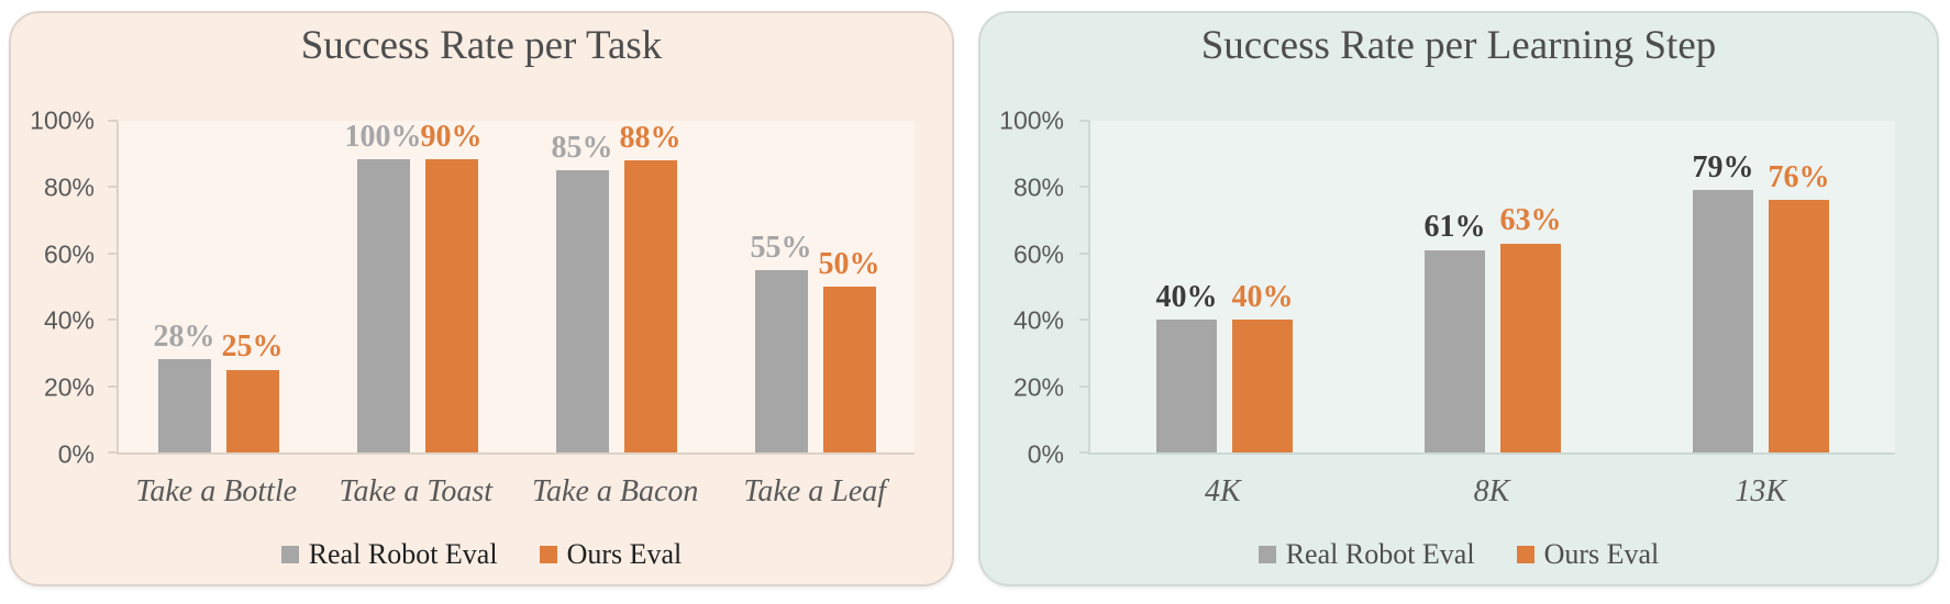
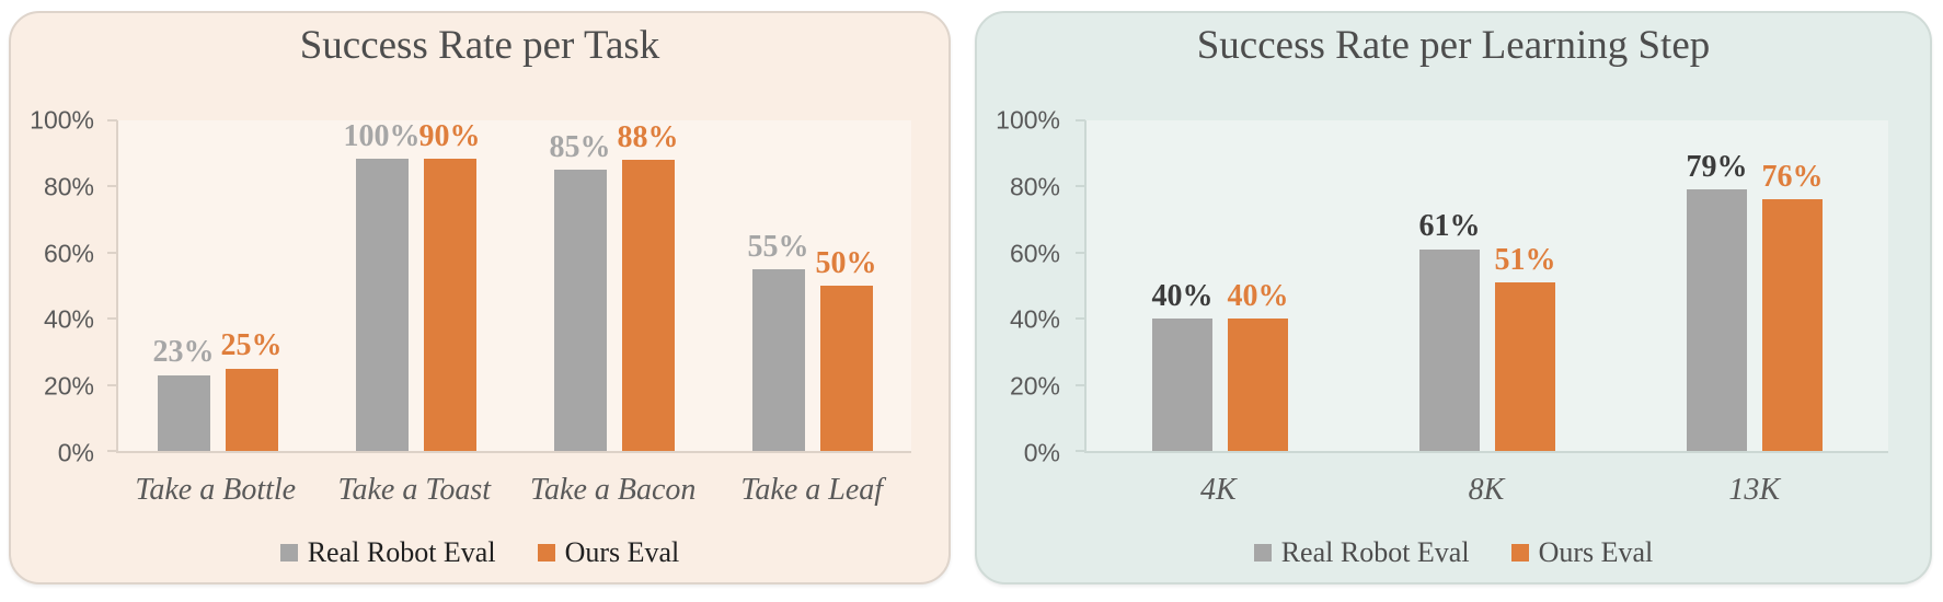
Success Rate per Task/Real Robot Eval/Take a Bottle: 28% -> 23%
Success Rate per Learning Step/Ours Eval/8K: 63% -> 51%
